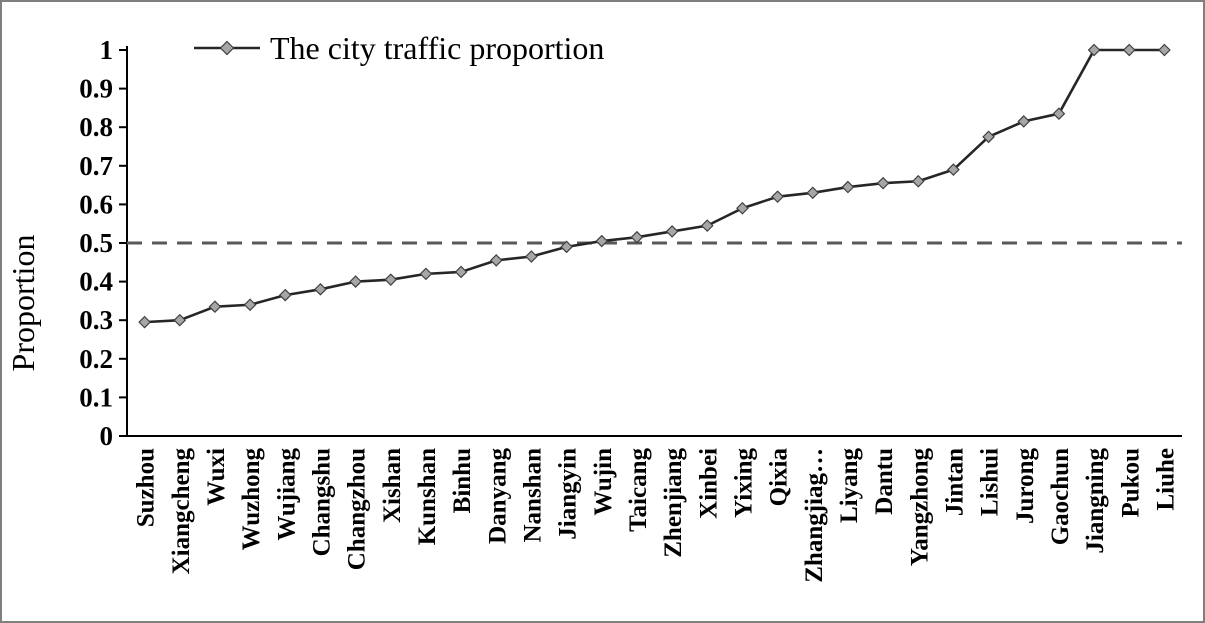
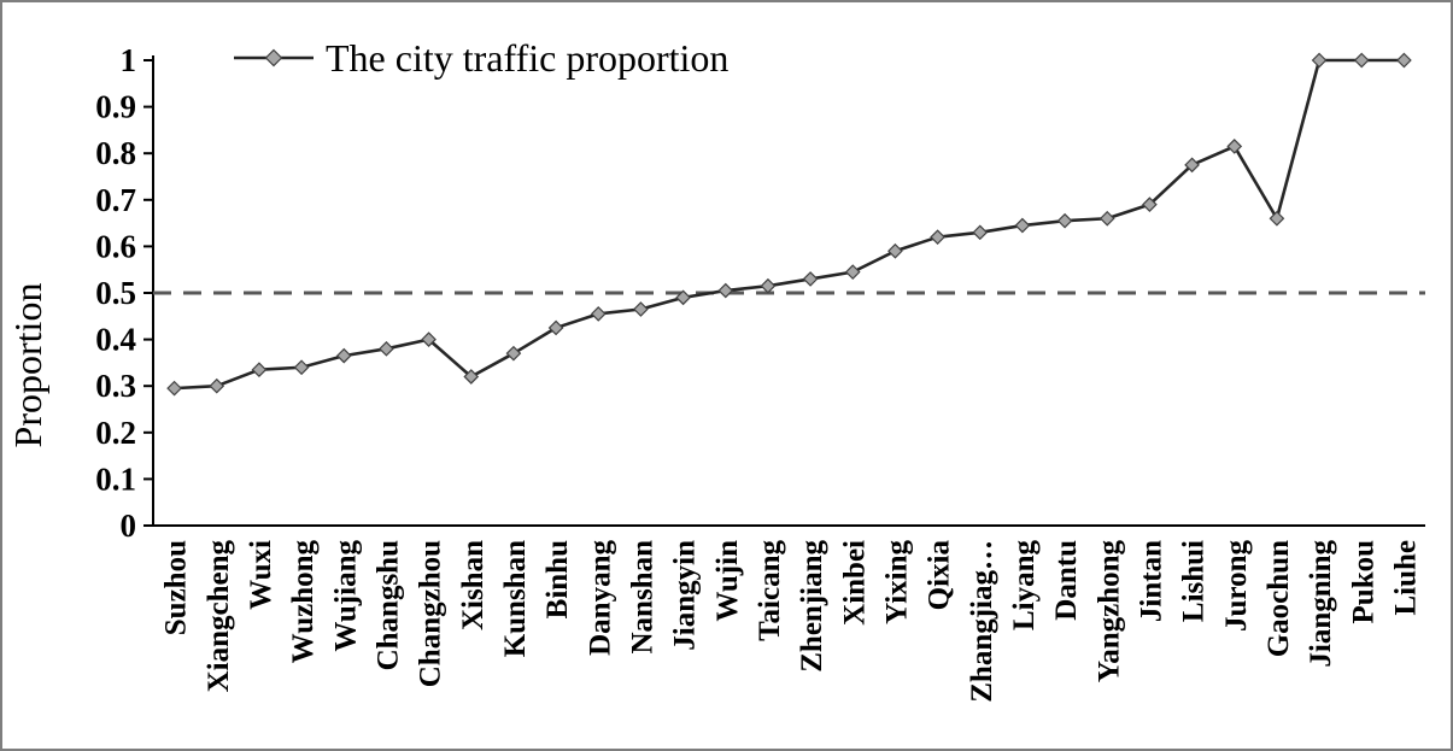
Xishan: 0.41 -> 0.32
Kunshan: 0.42 -> 0.37
Gaochun: 0.83 -> 0.66
